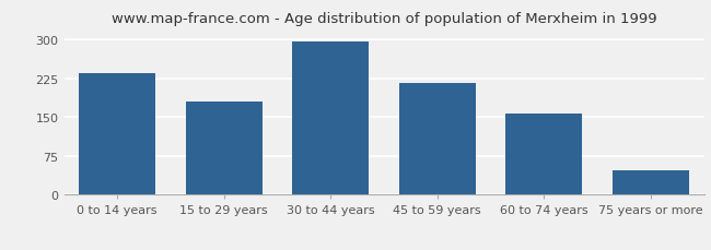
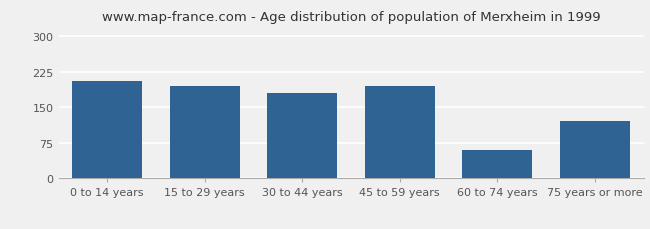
0 to 14 years: 235 -> 205
15 to 29 years: 180 -> 195
30 to 44 years: 295 -> 180
45 to 59 years: 215 -> 195
60 to 74 years: 157 -> 60
75 years or more: 47 -> 120
